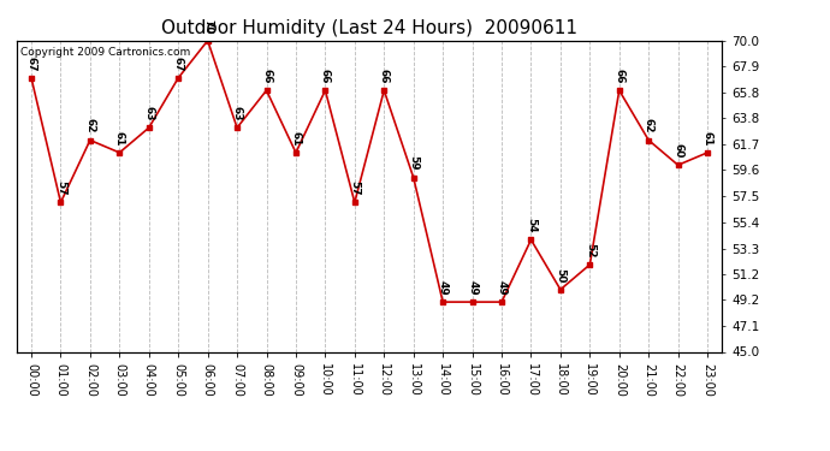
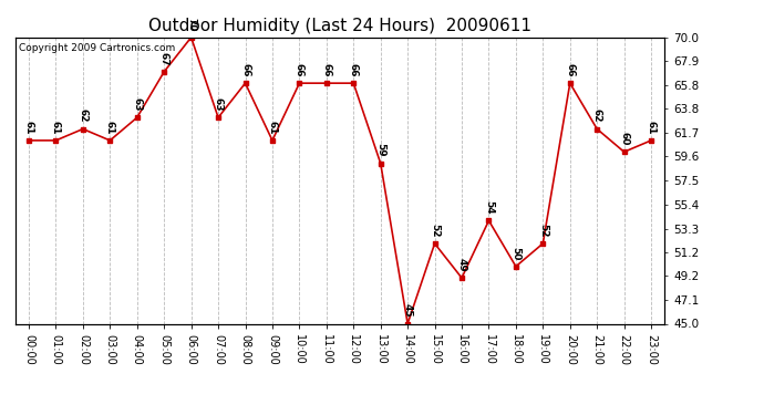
00:00: 67 -> 61
01:00: 57 -> 61
11:00: 57 -> 66
14:00: 49 -> 45
15:00: 49 -> 52
